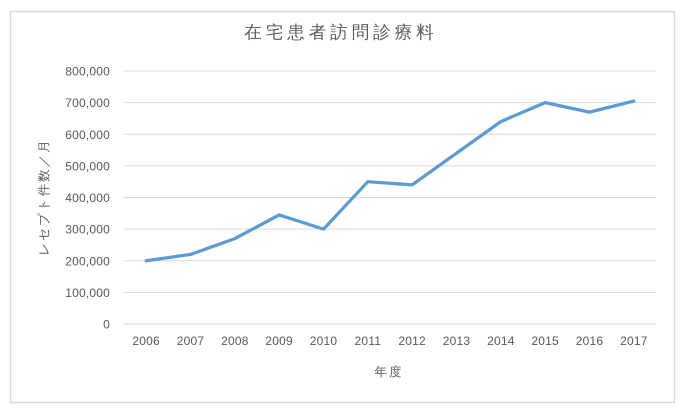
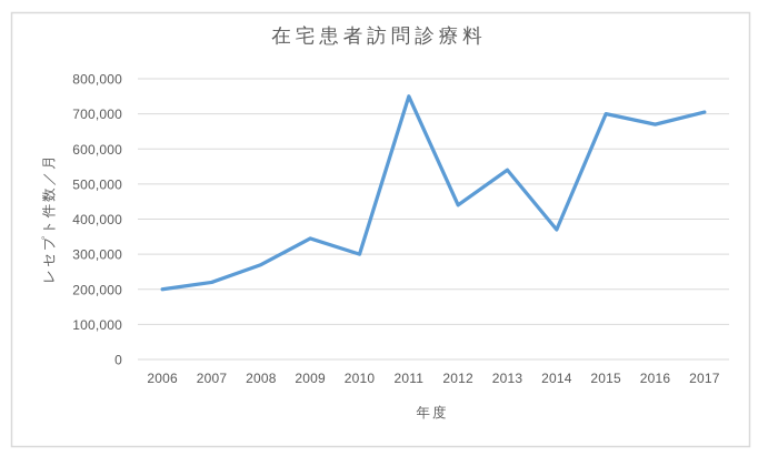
2011: 450000 -> 750000
2014: 640000 -> 370000
